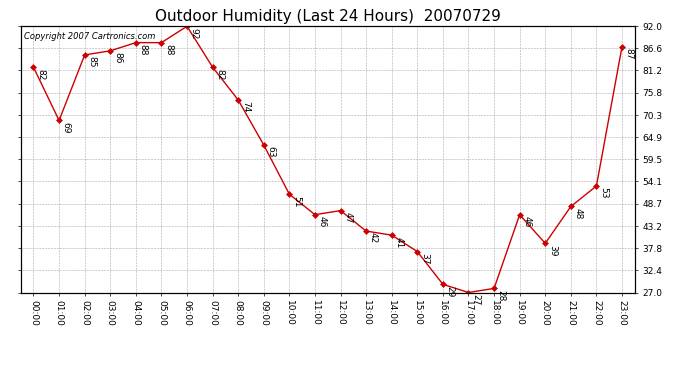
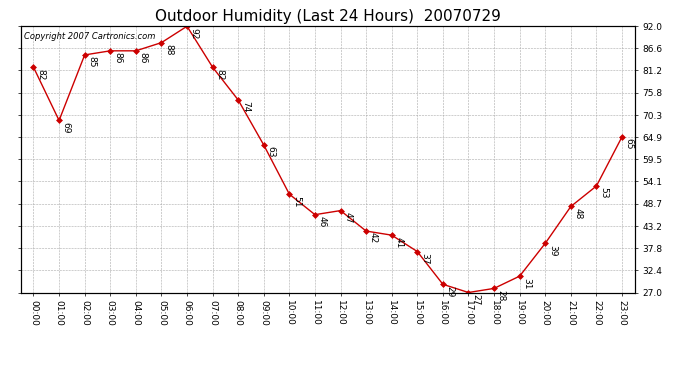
04:00: 88 -> 86
19:00: 46 -> 31
23:00: 87 -> 65
